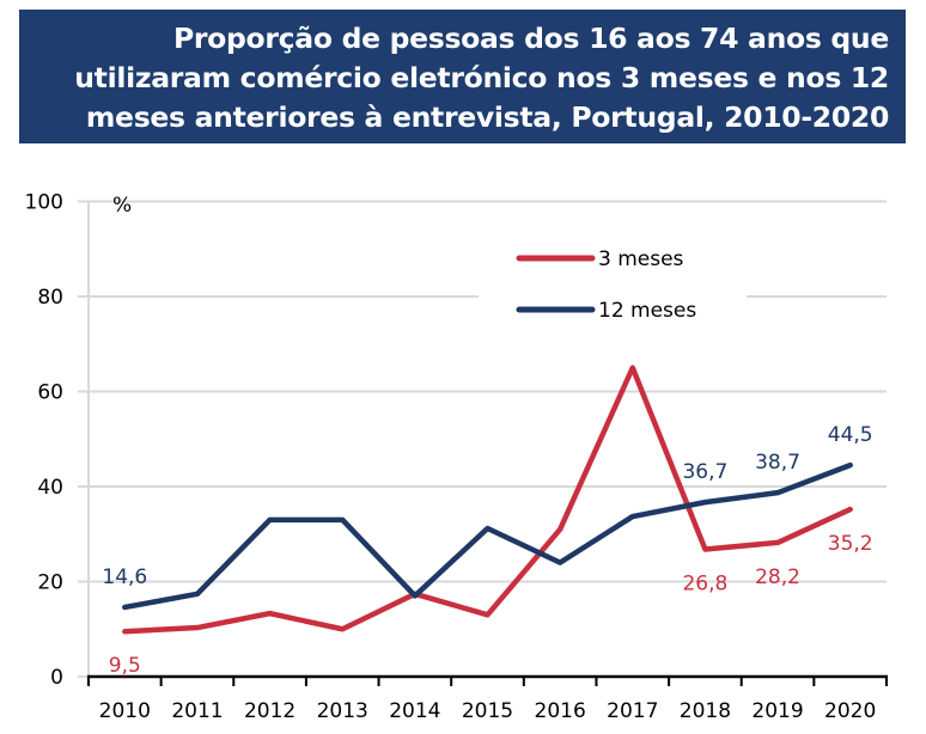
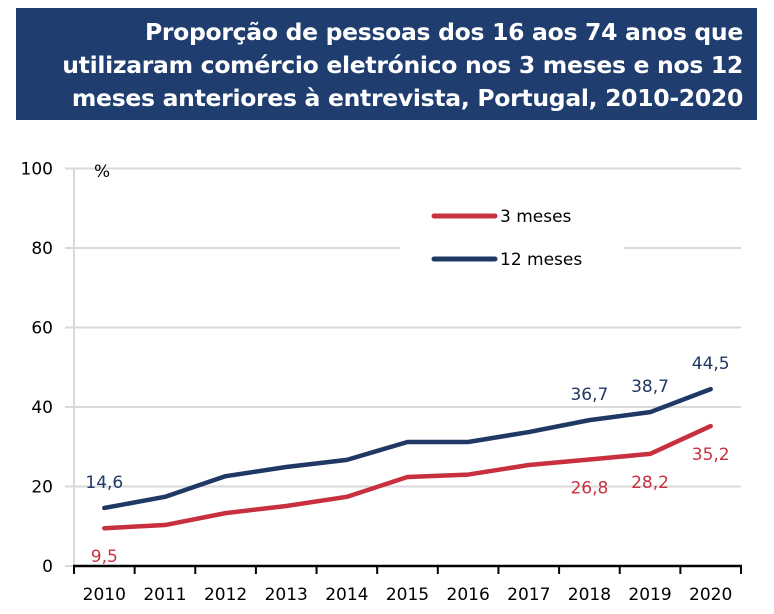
12 meses/2012: 33 -> 23
3 meses/2013: 10 -> 15
12 meses/2013: 33 -> 25
12 meses/2014: 17 -> 27
3 meses/2015: 13 -> 22
3 meses/2016: 31 -> 23
12 meses/2016: 24 -> 31
3 meses/2017: 65 -> 25
